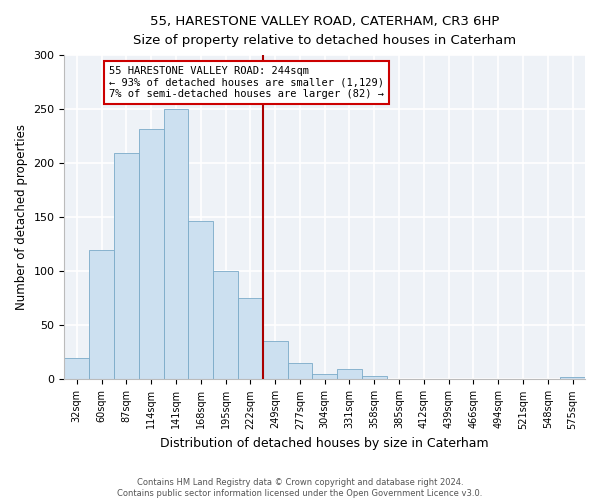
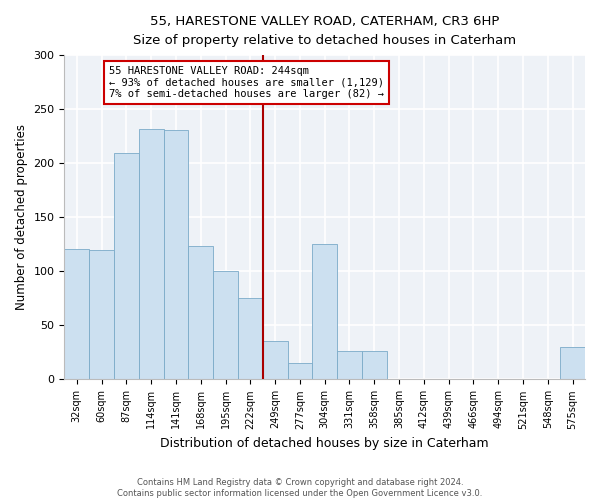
32sqm: 20 -> 121
141sqm: 250 -> 231
168sqm: 147 -> 123
304sqm: 5 -> 125
331sqm: 10 -> 26
358sqm: 3 -> 26
575sqm: 2 -> 30
